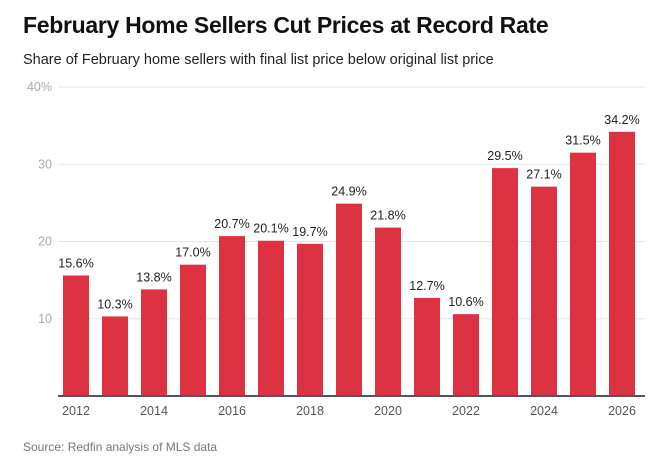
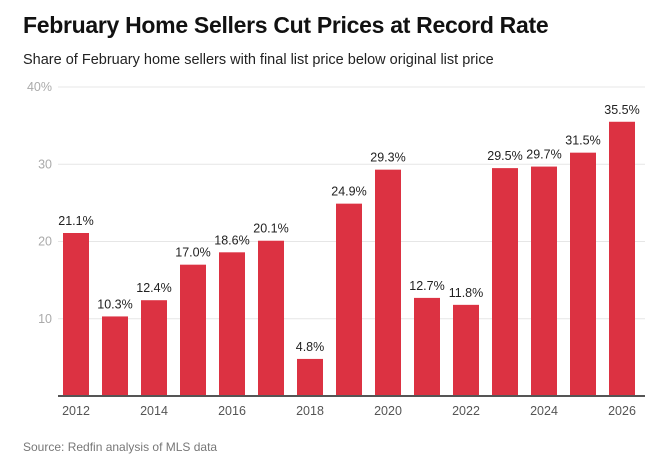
2012: 15.6% -> 21.1%
2014: 13.8% -> 12.4%
2016: 20.7% -> 18.6%
2018: 19.7% -> 4.8%
2020: 21.8% -> 29.3%
2022: 10.6% -> 11.8%
2024: 27.1% -> 29.7%
2026: 34.2% -> 35.5%
